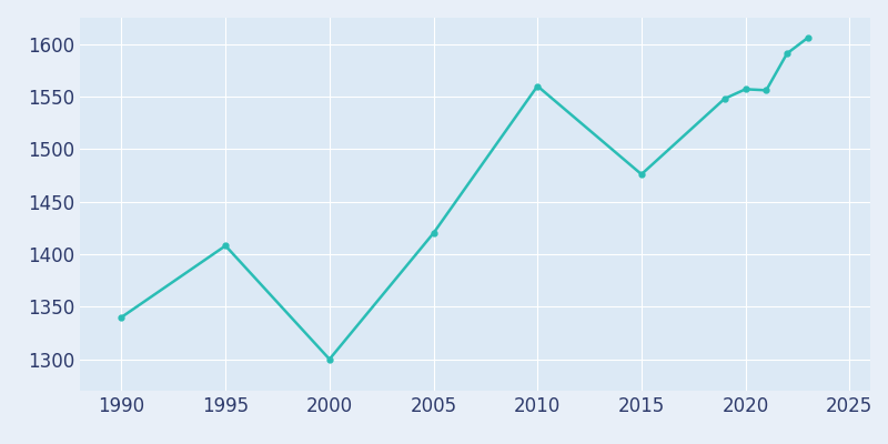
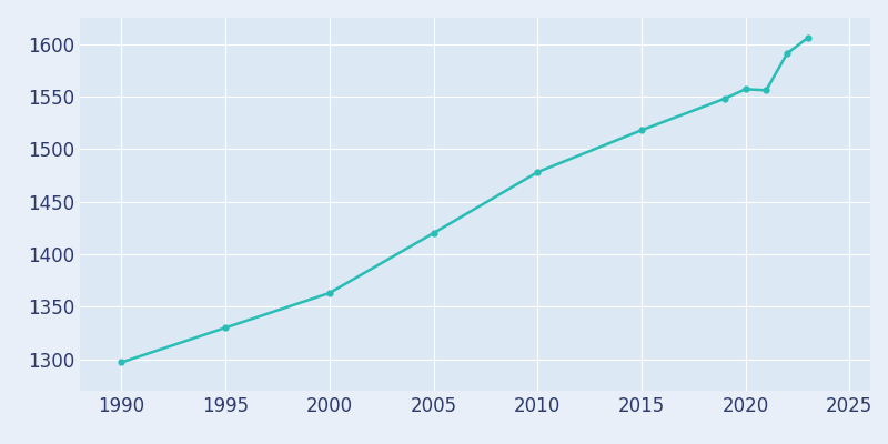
1990: 1340 -> 1297
1995: 1408 -> 1330
2000: 1300 -> 1363
2010: 1560 -> 1478
2015: 1476 -> 1518
